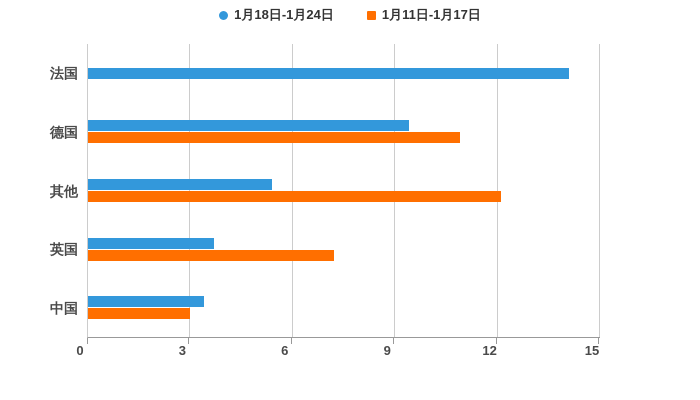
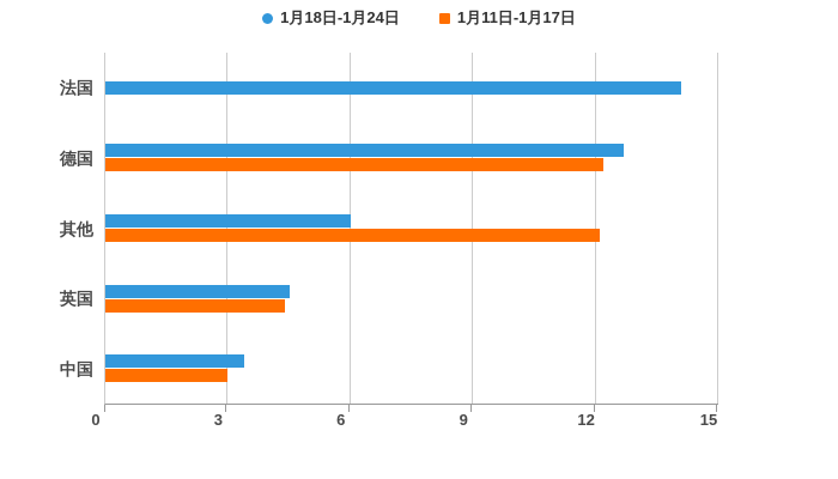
1月18日-1月24日/德国: 9.4 -> 12.7
1月11日-1月17日/德国: 10.9 -> 12.2
1月18日-1月24日/其他: 5.4 -> 6.0
1月18日-1月24日/英国: 3.7 -> 4.5
1月11日-1月17日/英国: 7.2 -> 4.4
